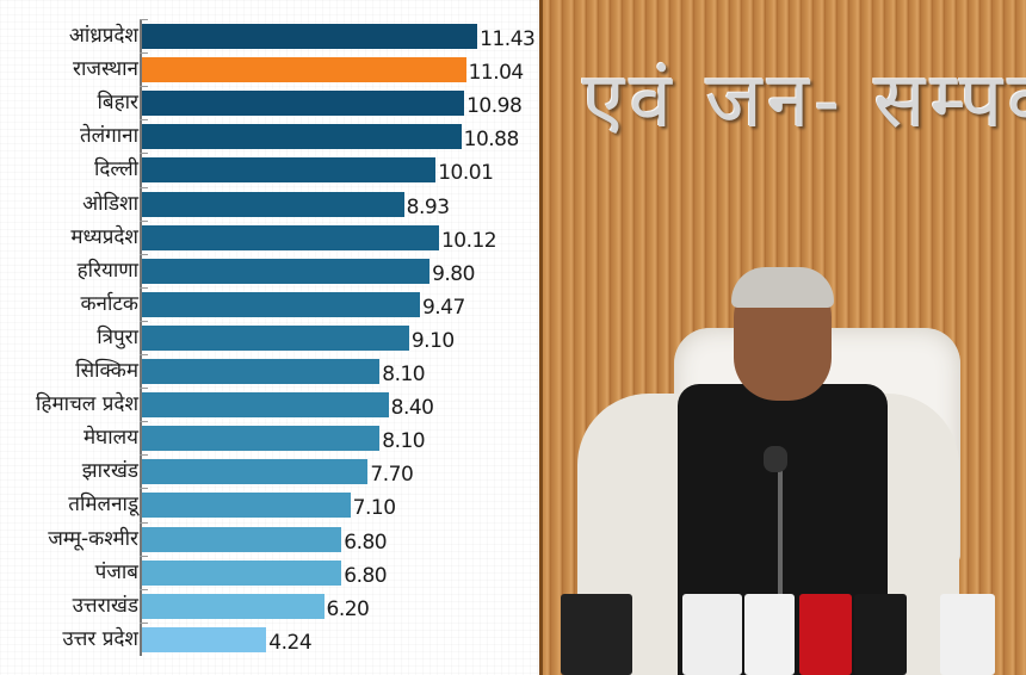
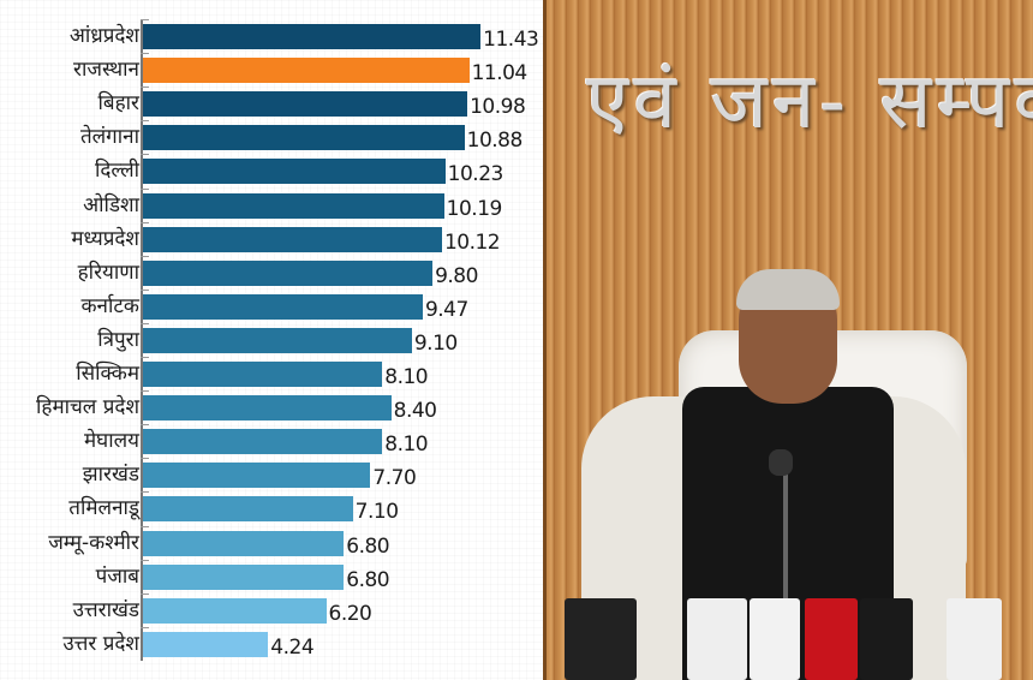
दिल्ली: 10.01 -> 10.23
ओडिशा: 8.93 -> 10.19
